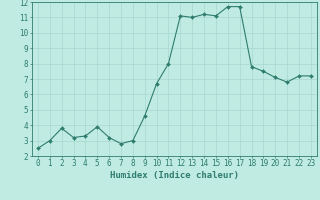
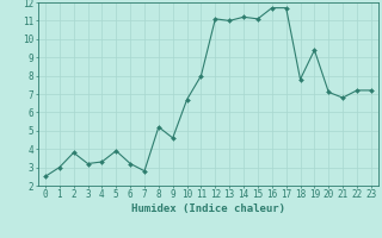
8: 3.0 -> 5.2
19: 7.5 -> 9.4
